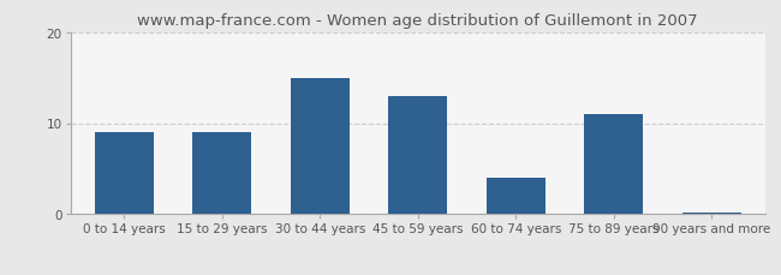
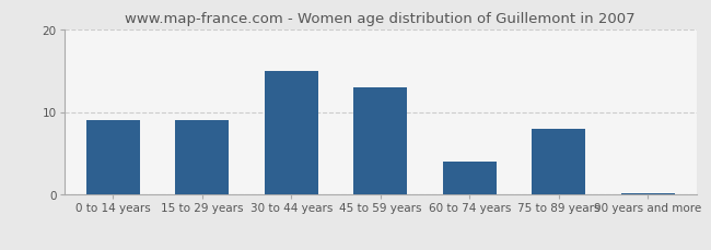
75 to 89 years: 11.0 -> 8.0
